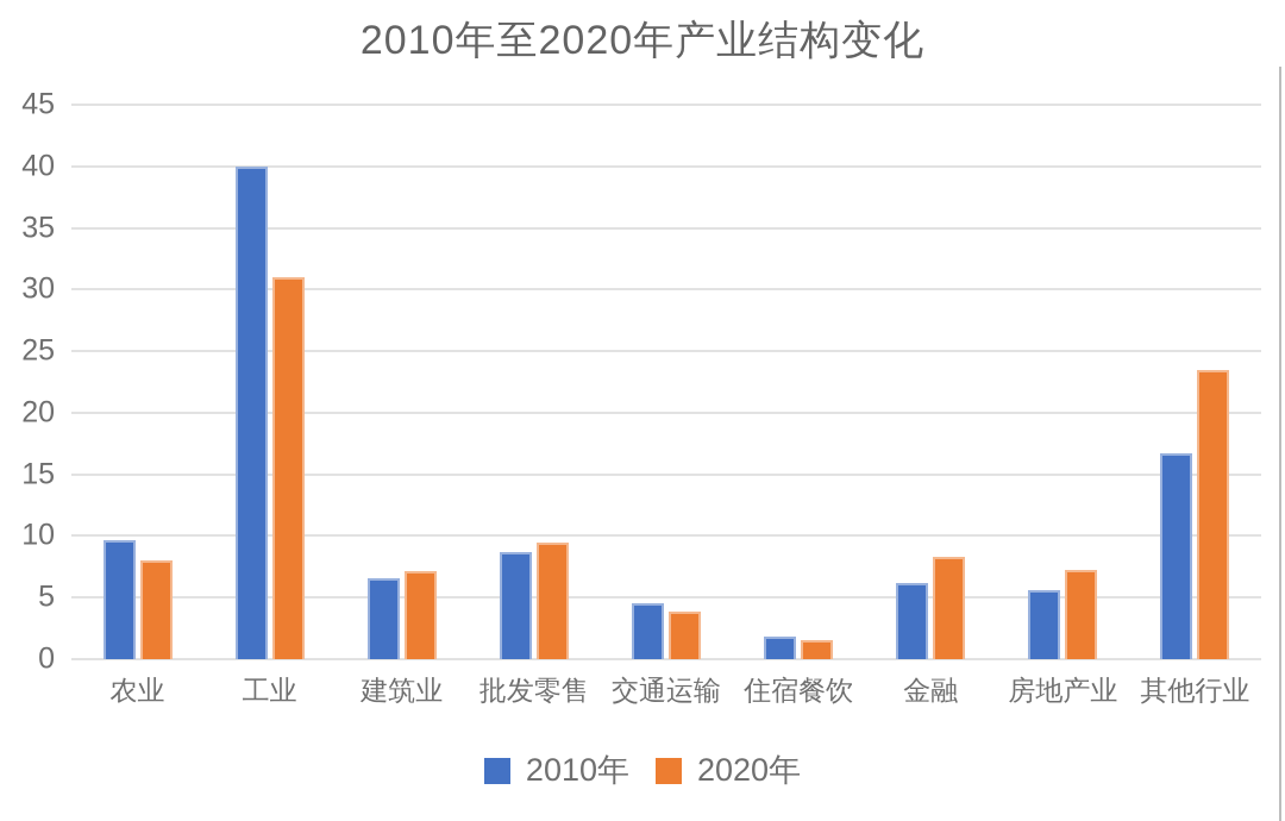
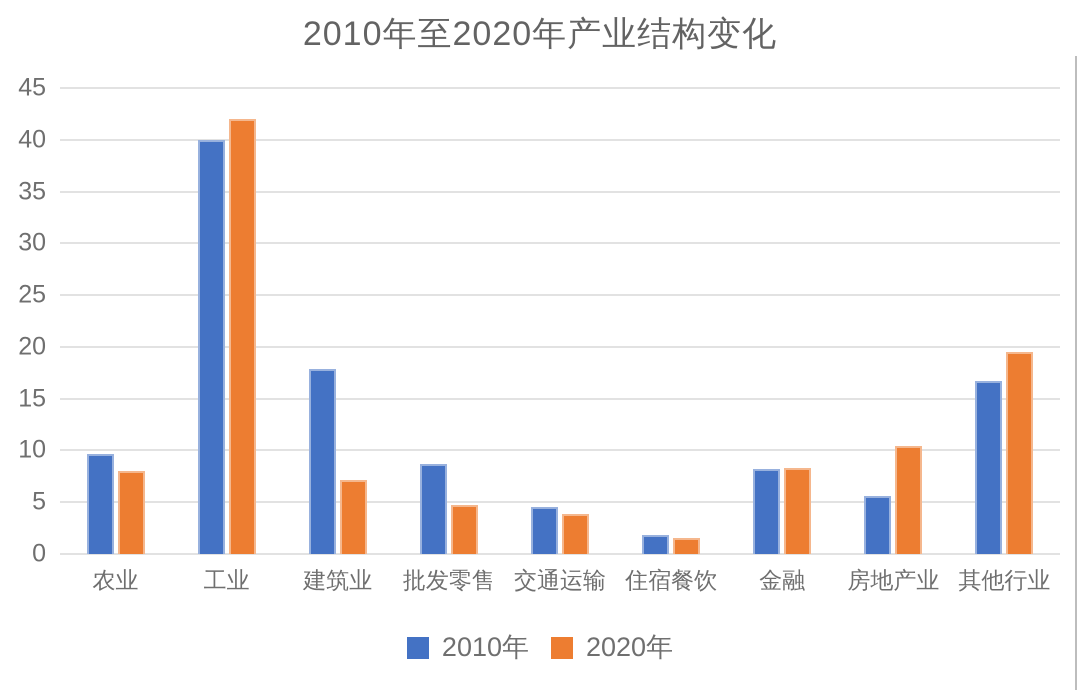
2020年/工业: 31.0 -> 42.0
2010年/建筑业: 6.6 -> 17.9
2020年/批发零售: 9.5 -> 4.7
2010年/金融: 6.2 -> 8.2
2020年/房地产业: 7.2 -> 10.4
2020年/其他行业: 23.5 -> 19.5
